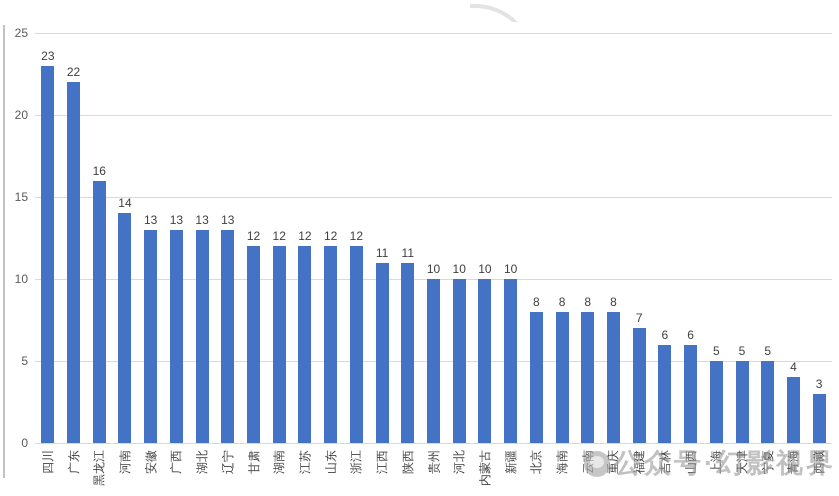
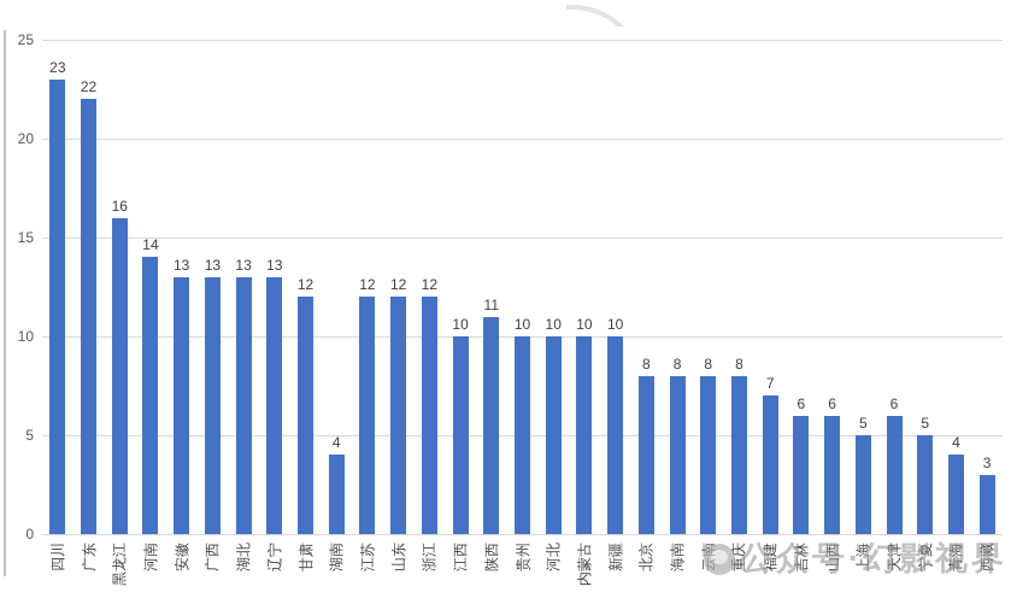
湖南: 12 -> 4
江西: 11 -> 10
天津: 5 -> 6
